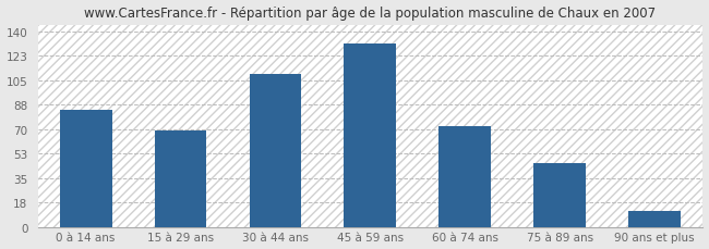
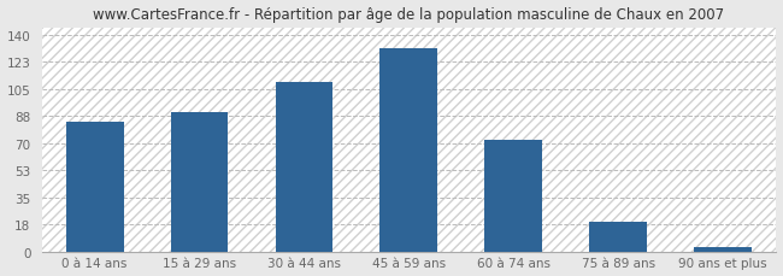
15 à 29 ans: 69 -> 90
75 à 89 ans: 46 -> 19
90 ans et plus: 11 -> 3
